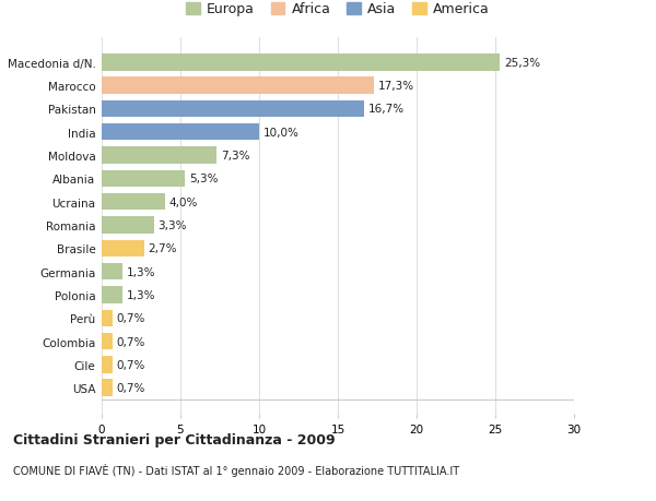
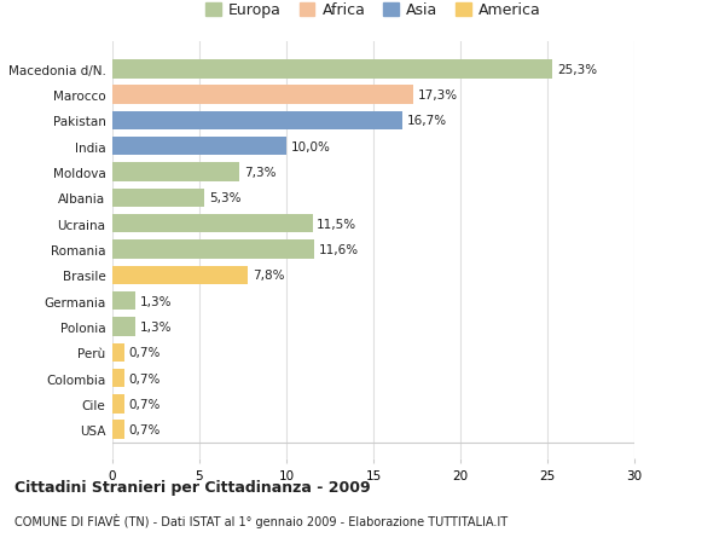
Ucraina: 4,0% -> 11,5%
Romania: 3,3% -> 11,6%
Brasile: 2,7% -> 7,8%
